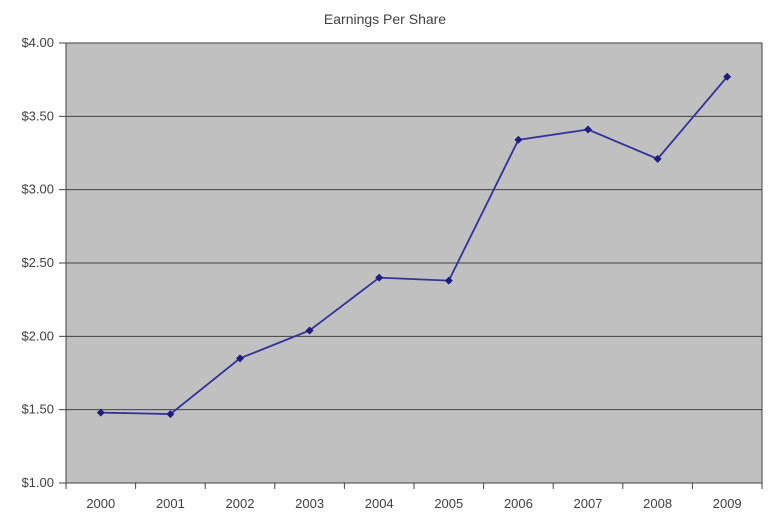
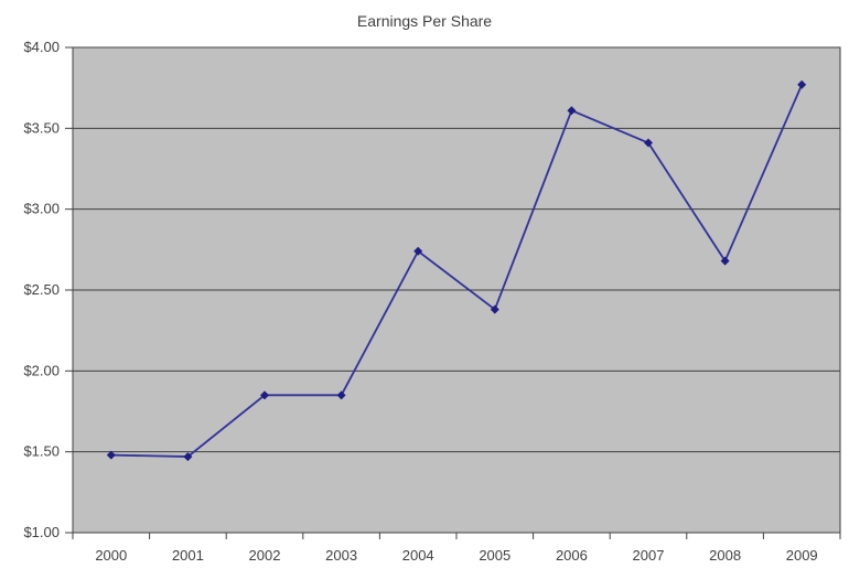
2003: $2.04 -> $1.85
2004: $2.40 -> $2.74
2006: $3.34 -> $3.61
2008: $3.21 -> $2.68
